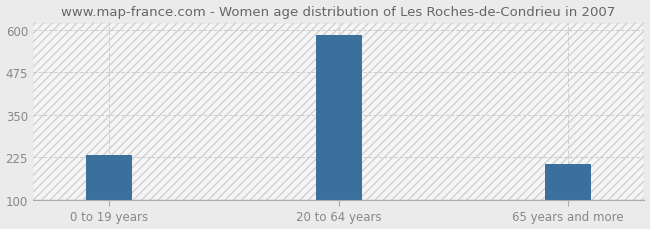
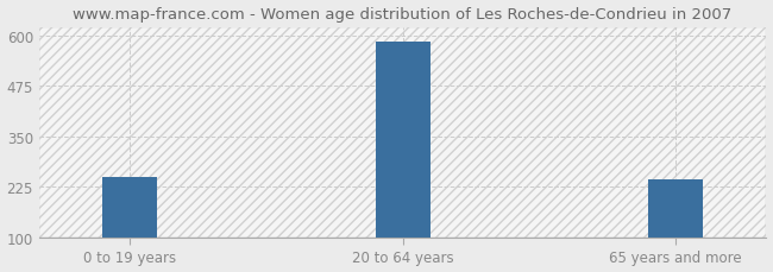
0 to 19 years: 232 -> 250
65 years and more: 205 -> 245
